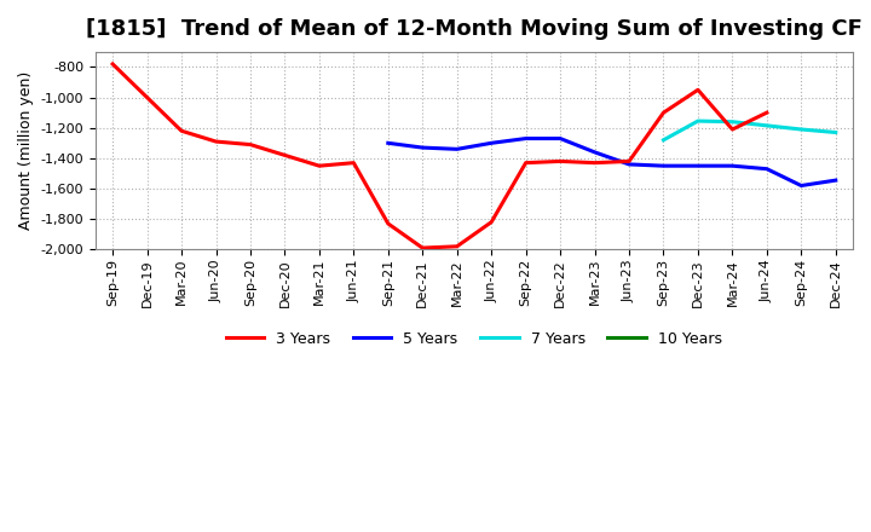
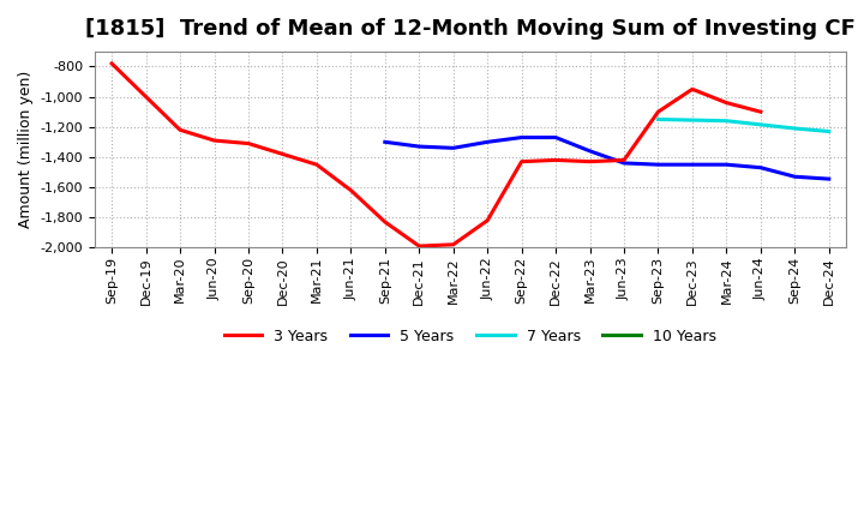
3 Years/Jun-21: -1,430 -> -1,620
7 Years/Sep-23: -1,280 -> -1,150
3 Years/Mar-24: -1,210 -> -1,040
5 Years/Sep-24: -1,580 -> -1,530
